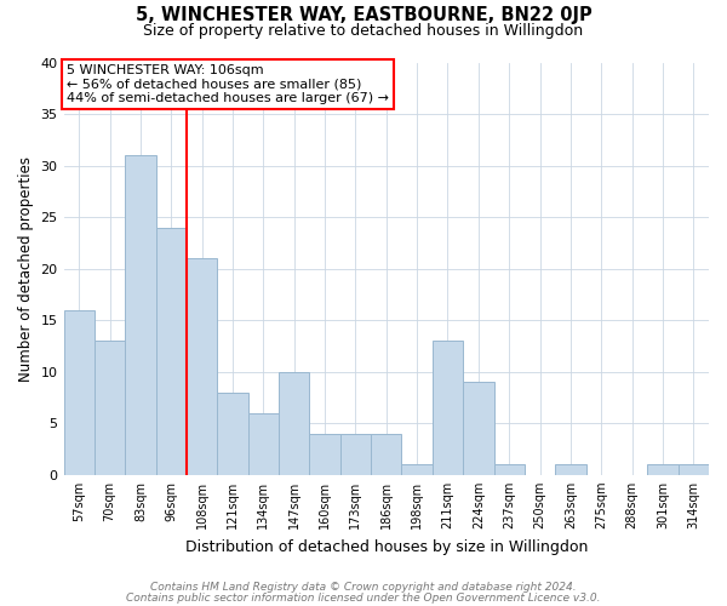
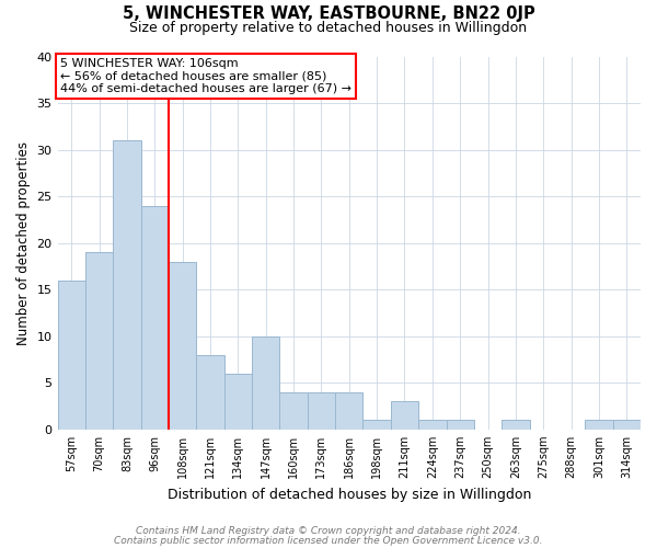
70sqm: 13 -> 19
108sqm: 21 -> 18
211sqm: 13 -> 3
224sqm: 9 -> 1
